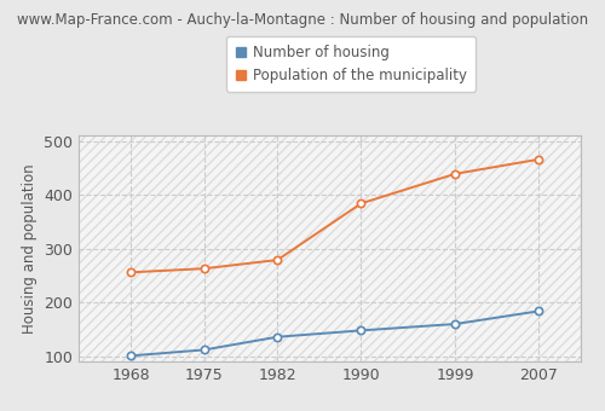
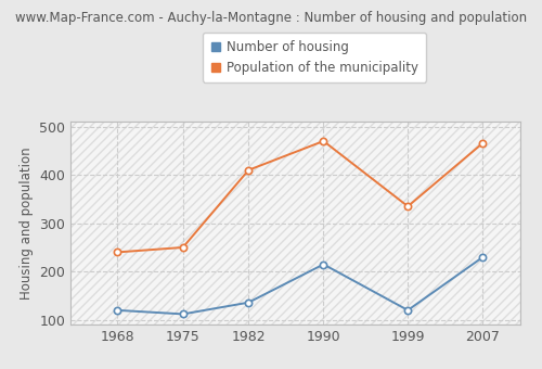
Number of housing/1968: 101 -> 120
Population of the municipality/1968: 256 -> 240
Population of the municipality/1975: 263 -> 250
Population of the municipality/1982: 279 -> 410
Number of housing/1990: 148 -> 215
Population of the municipality/1990: 384 -> 470
Number of housing/1999: 160 -> 120
Population of the municipality/1999: 439 -> 335
Number of housing/2007: 184 -> 230
